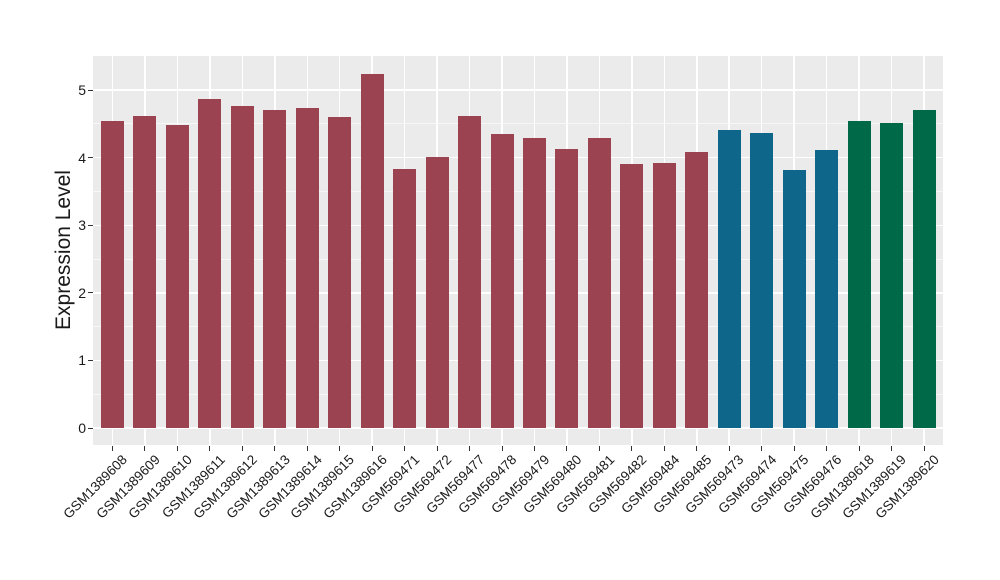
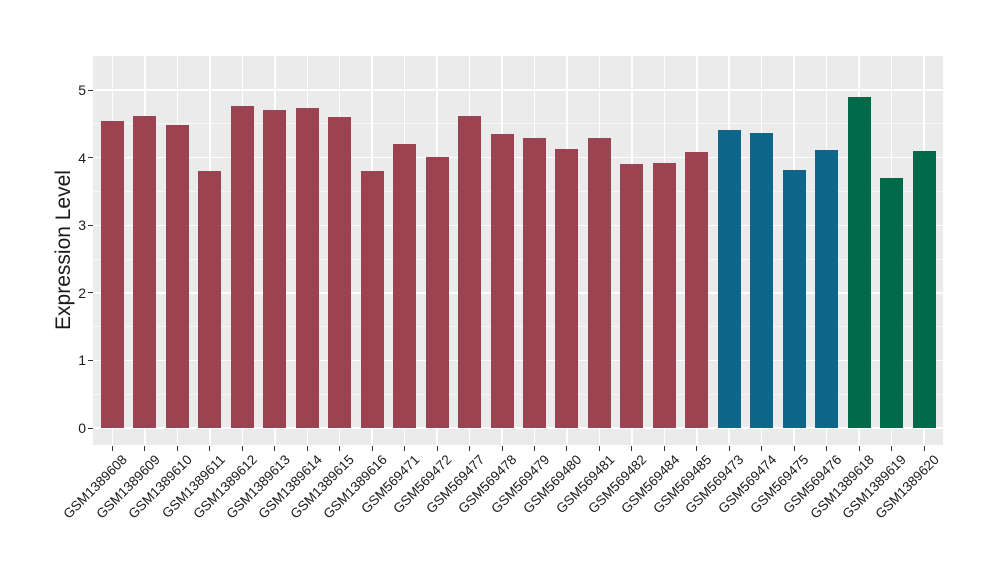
GSM1389611: 4.9 -> 3.8
GSM1389616: 5.2 -> 3.8
GSM569471: 3.8 -> 4.2
GSM1389618: 4.5 -> 4.9
GSM1389619: 4.5 -> 3.7
GSM1389620: 4.7 -> 4.1
